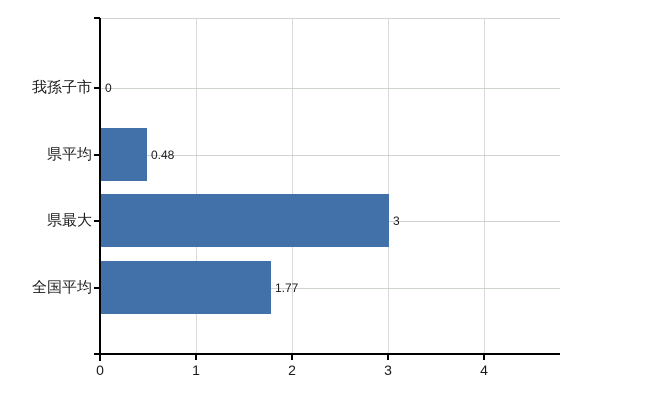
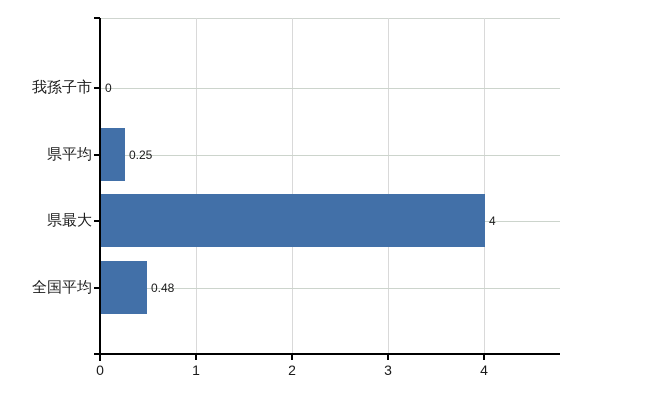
県平均: 0.48 -> 0.25
県最大: 3 -> 4
全国平均: 1.77 -> 0.48
